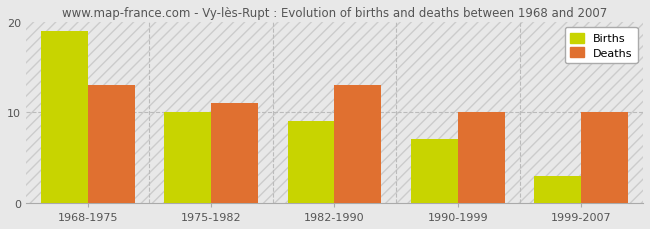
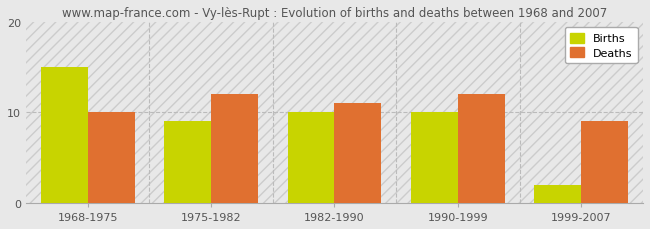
Births/1968-1975: 19 -> 15
Deaths/1968-1975: 13 -> 10
Births/1975-1982: 10 -> 9
Deaths/1975-1982: 11 -> 12
Births/1982-1990: 9 -> 10
Deaths/1982-1990: 13 -> 11
Births/1990-1999: 7 -> 10
Deaths/1990-1999: 10 -> 12
Births/1999-2007: 3 -> 2
Deaths/1999-2007: 10 -> 9
